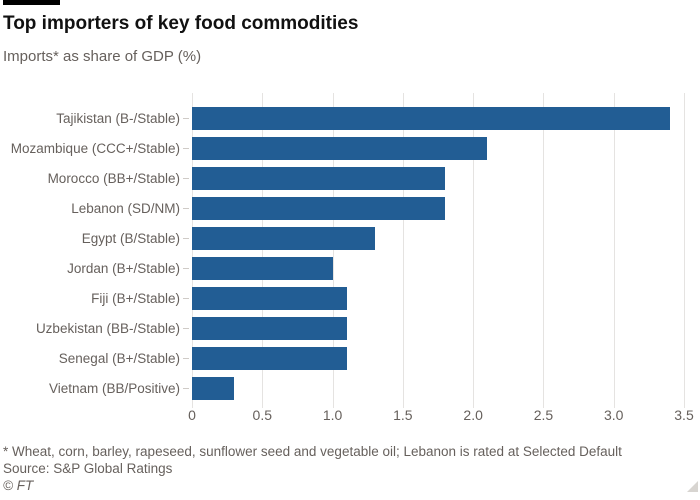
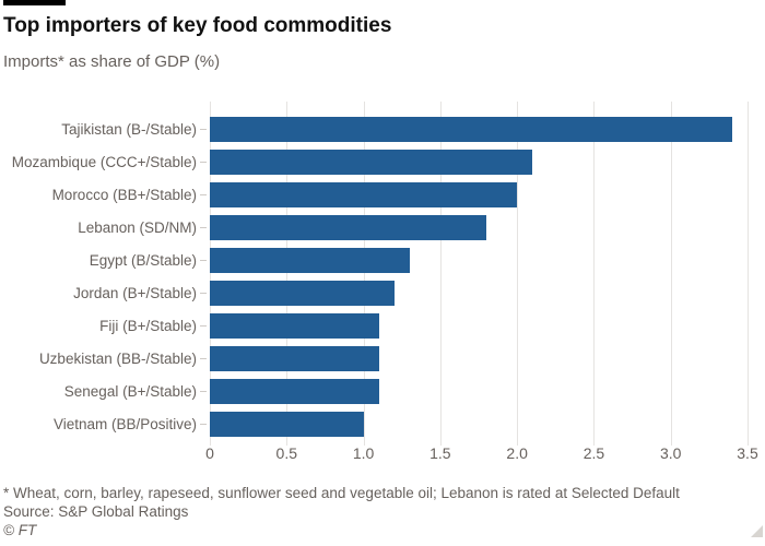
Morocco (BB+/Stable): 1.8 -> 2.0
Jordan (B+/Stable): 1.0 -> 1.2
Vietnam (BB/Positive): 0.3 -> 1.0
